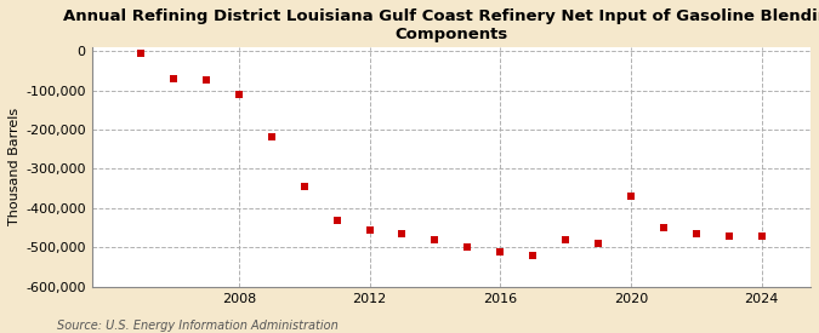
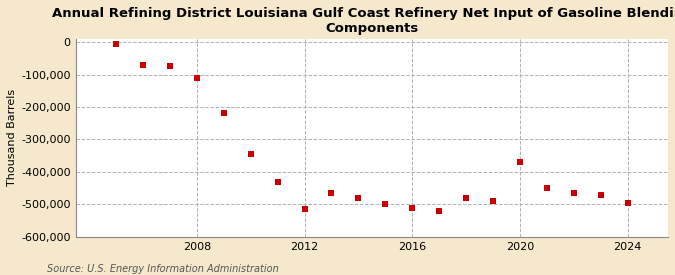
2012: -455,000 -> -515,000
2024: -470,000 -> -495,000
